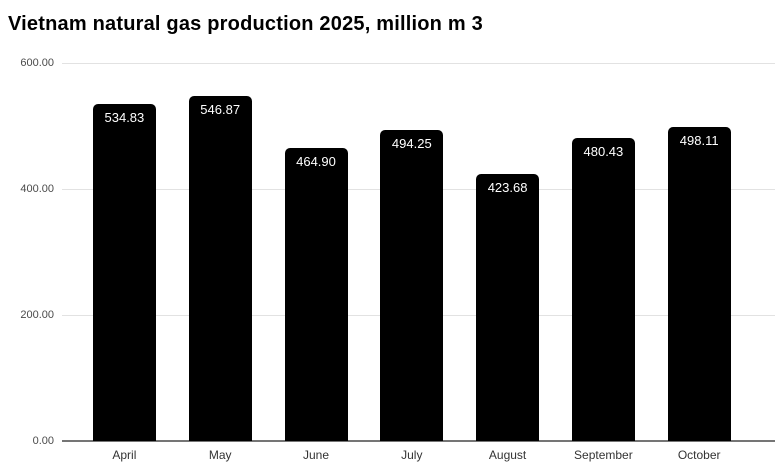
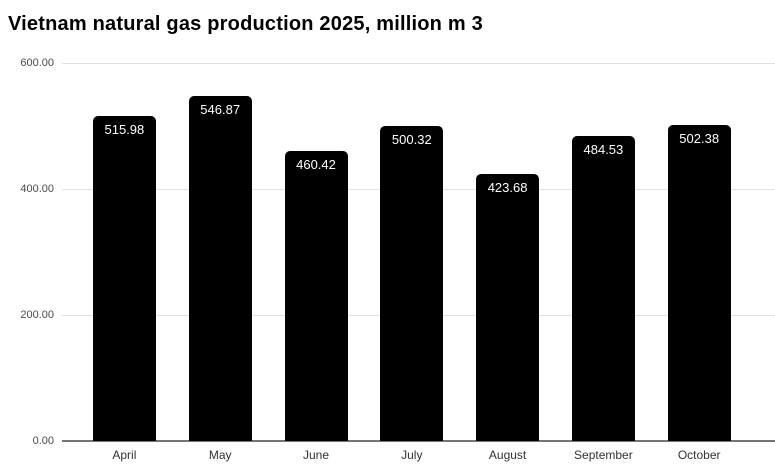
April: 534.83 -> 515.98
June: 464.90 -> 460.42
July: 494.25 -> 500.32
September: 480.43 -> 484.53
October: 498.11 -> 502.38
